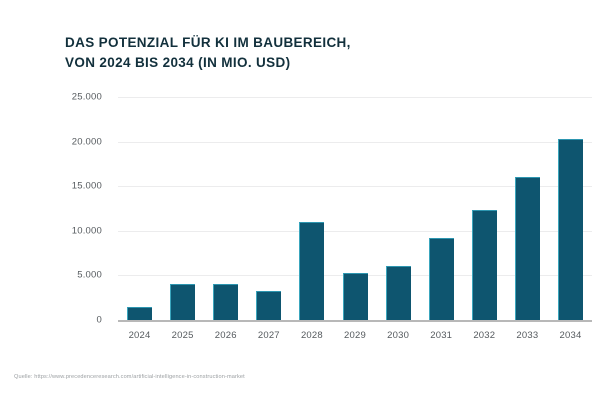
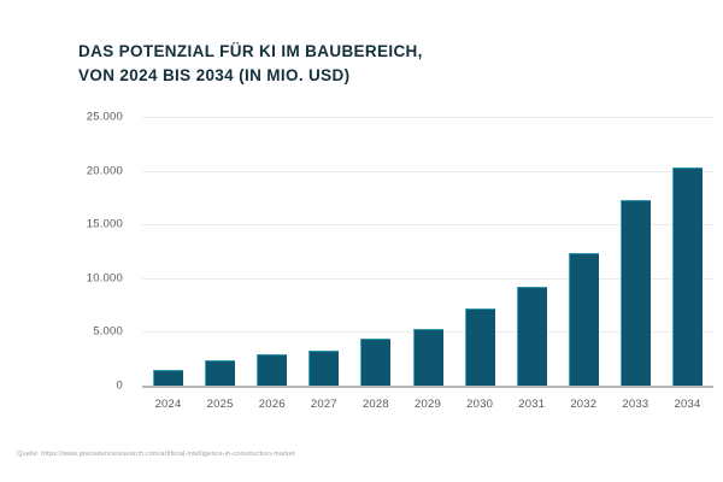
2025: 4000 -> 2000
2026: 4000 -> 3000
2028: 11000 -> 4000
2030: 6000 -> 7000
2033: 16000 -> 17000
